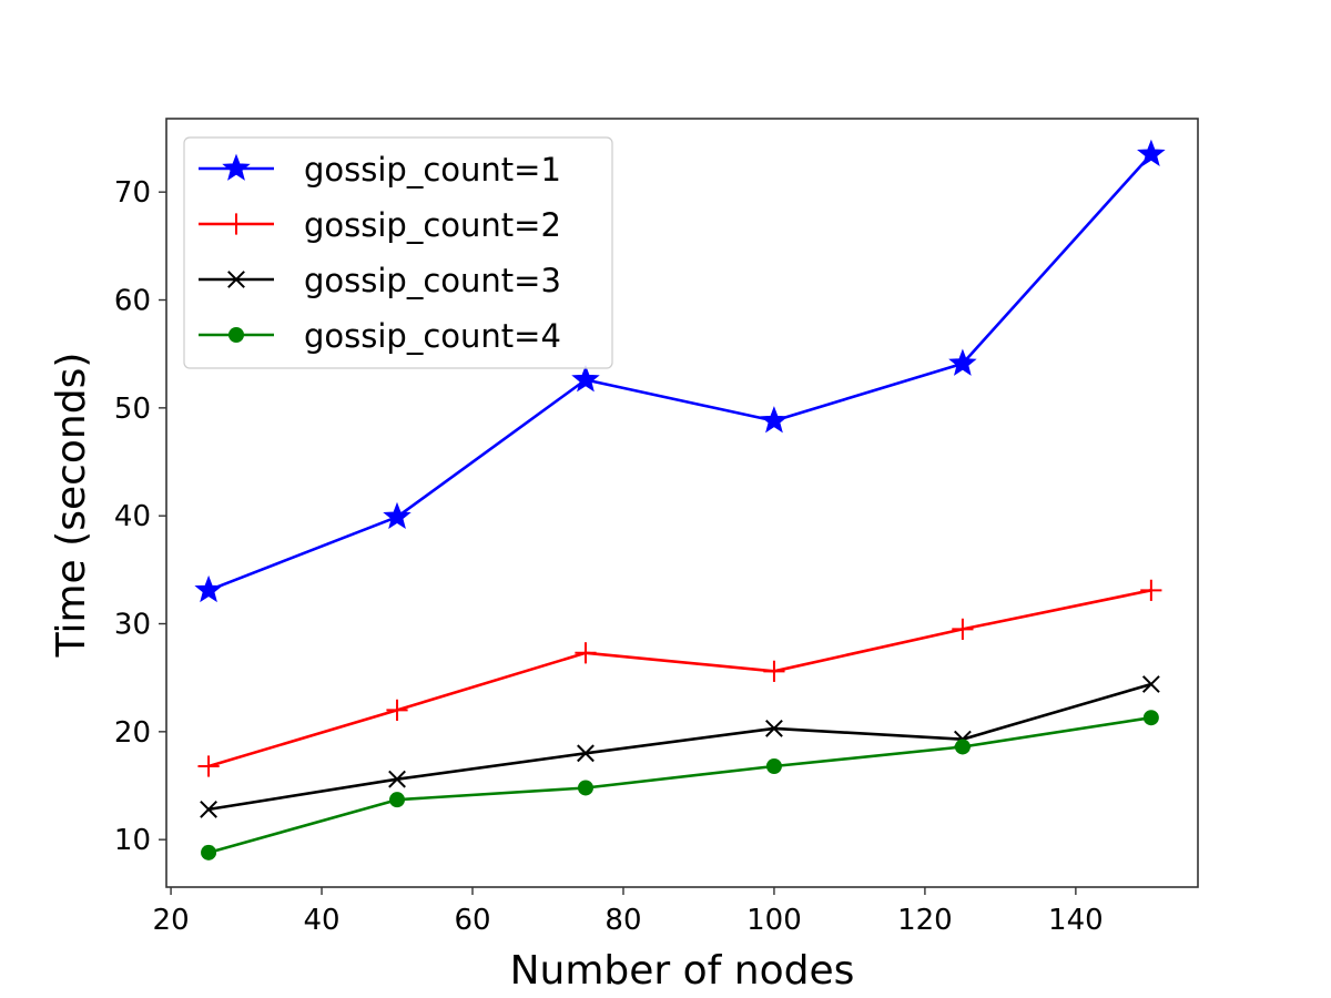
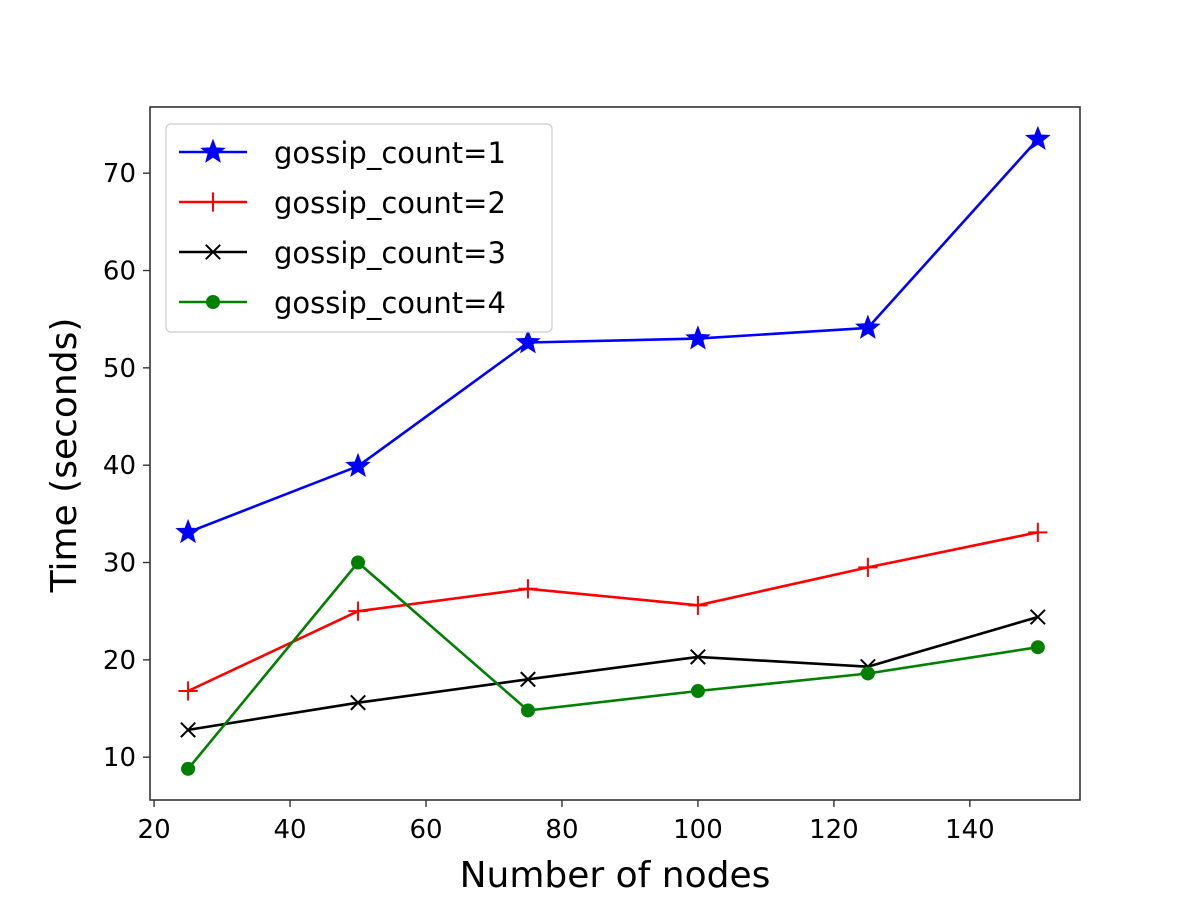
gossip_count=2/50: 22 -> 25
gossip_count=4/50: 14 -> 30
gossip_count=1/100: 49 -> 53
